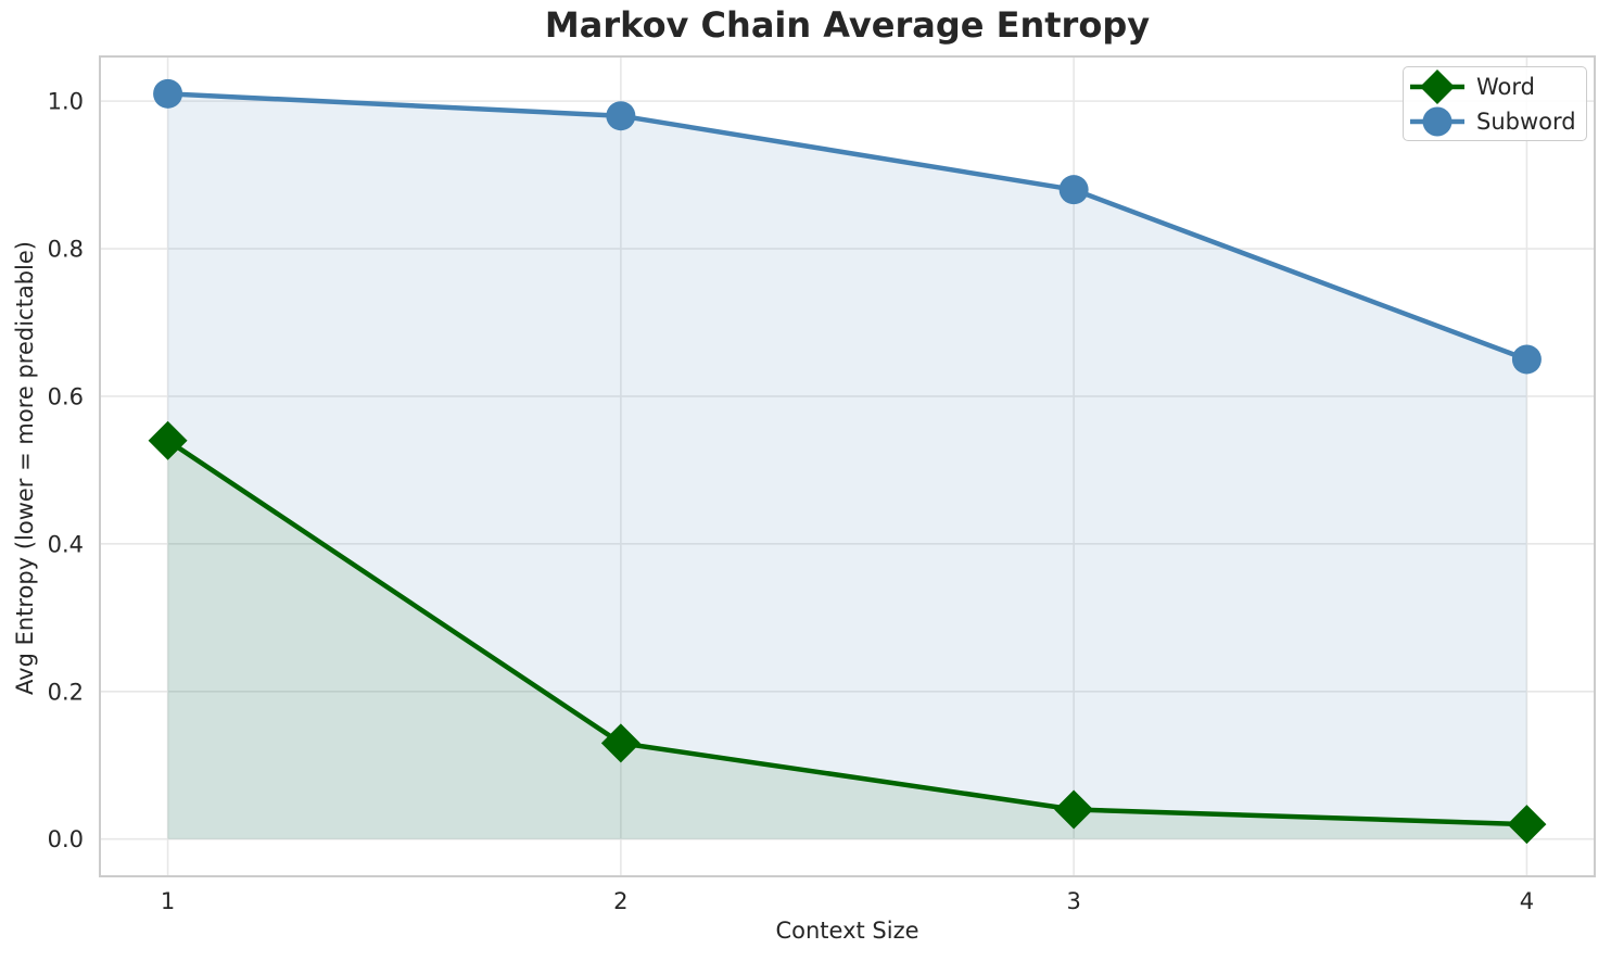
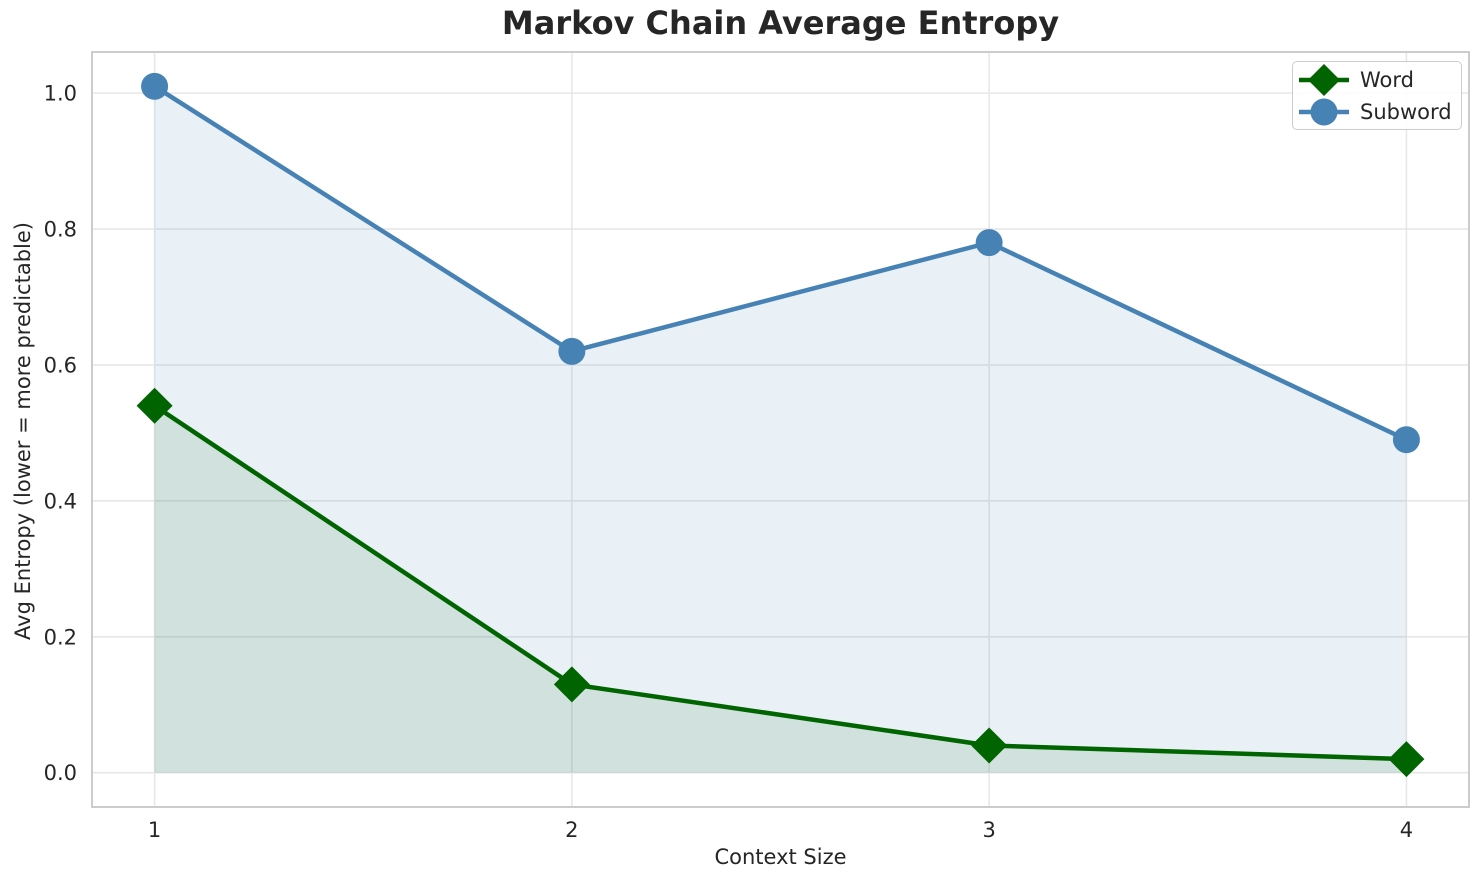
Subword/2: 0.98 -> 0.62
Subword/3: 0.88 -> 0.78
Subword/4: 0.65 -> 0.49
